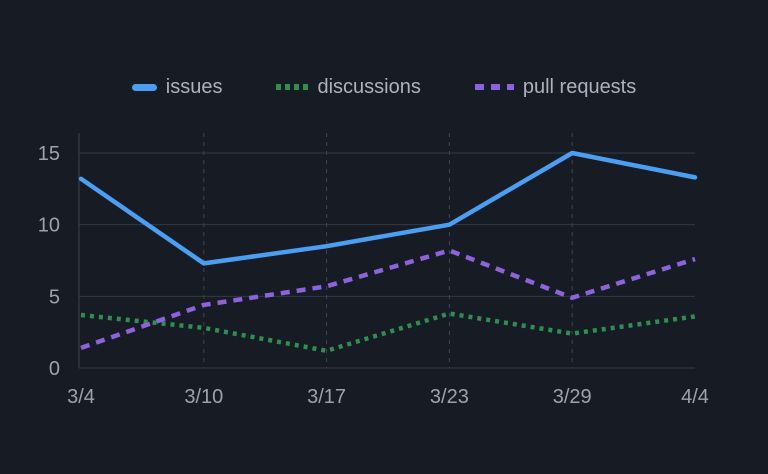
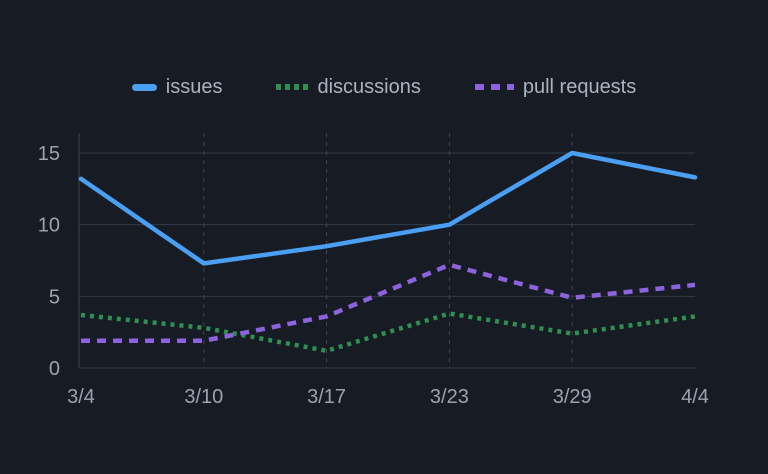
pull requests/3/4: 1.4 -> 1.9
pull requests/3/10: 4.4 -> 1.9
pull requests/3/17: 5.7 -> 3.6
pull requests/3/23: 8.2 -> 7.2
pull requests/4/4: 7.6 -> 5.8
